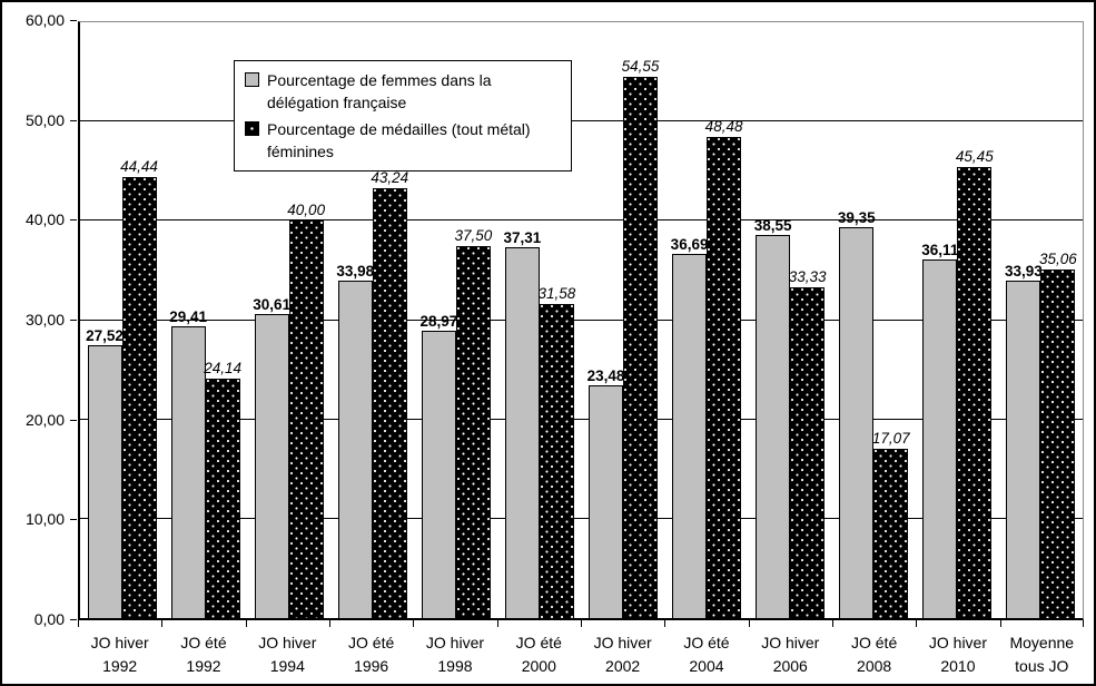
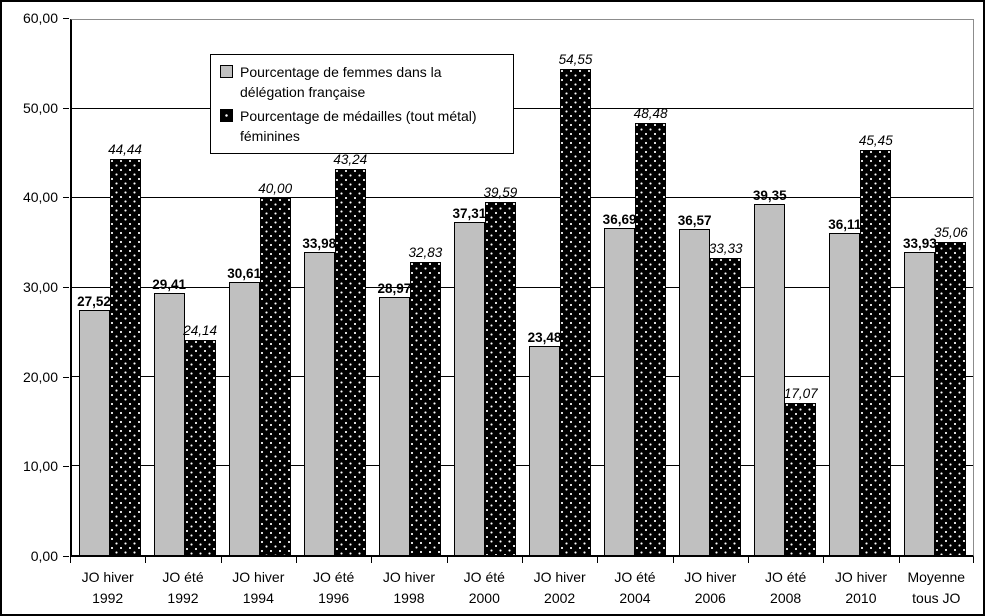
Pourcentage de médailles (tout métal) féminines/JO hiver 1998: 37,50 -> 32,83
Pourcentage de médailles (tout métal) féminines/JO été 2000: 31,58 -> 39,59
Pourcentage de femmes dans la délégation française/JO hiver 2006: 38,55 -> 36,57
